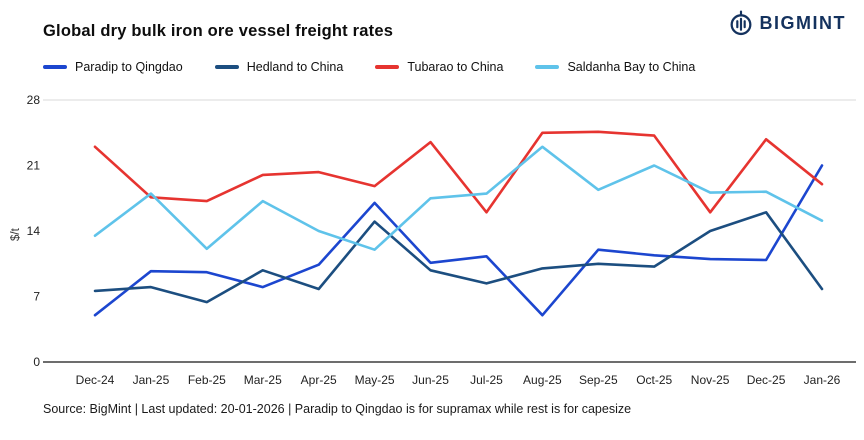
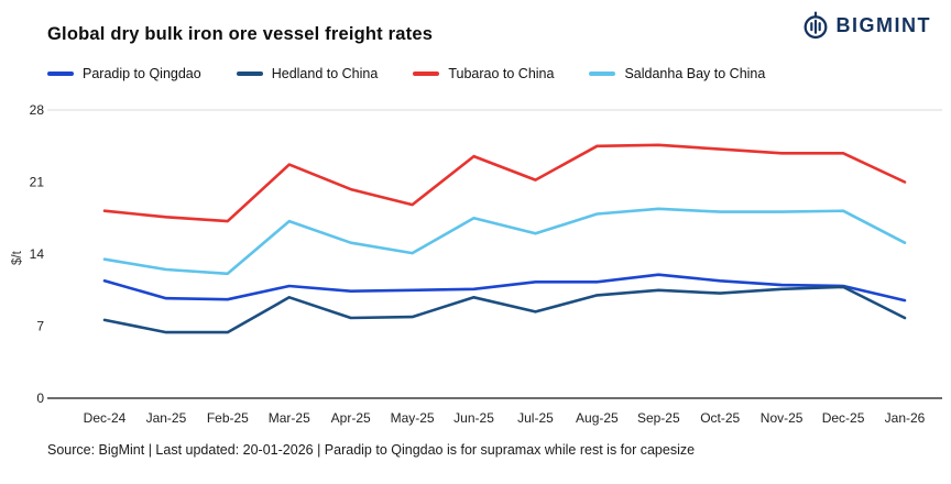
Paradip to Qingdao/Dec-24: 5 -> 11
Tubarao to China/Dec-24: 23 -> 18
Hedland to China/Jan-25: 8 -> 6
Saldanha Bay to China/Jan-25: 18 -> 12
Paradip to Qingdao/Mar-25: 8 -> 11
Tubarao to China/Mar-25: 20 -> 23
Saldanha Bay to China/Apr-25: 14 -> 15
Paradip to Qingdao/May-25: 17 -> 10
Hedland to China/May-25: 15 -> 8
Saldanha Bay to China/May-25: 12 -> 14
Tubarao to China/Jul-25: 16 -> 21
Saldanha Bay to China/Jul-25: 18 -> 16
Paradip to Qingdao/Aug-25: 5 -> 11
Saldanha Bay to China/Aug-25: 23 -> 18
Saldanha Bay to China/Oct-25: 21 -> 18
Hedland to China/Nov-25: 14 -> 11
Tubarao to China/Nov-25: 16 -> 24
Hedland to China/Dec-25: 16 -> 11
Paradip to Qingdao/Jan-26: 21 -> 10
Tubarao to China/Jan-26: 19 -> 21
